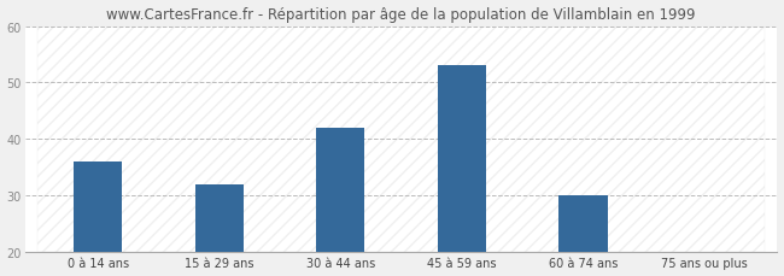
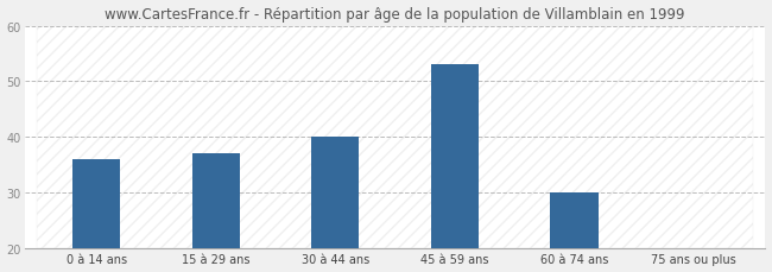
15 à 29 ans: 32 -> 37
30 à 44 ans: 42 -> 40
